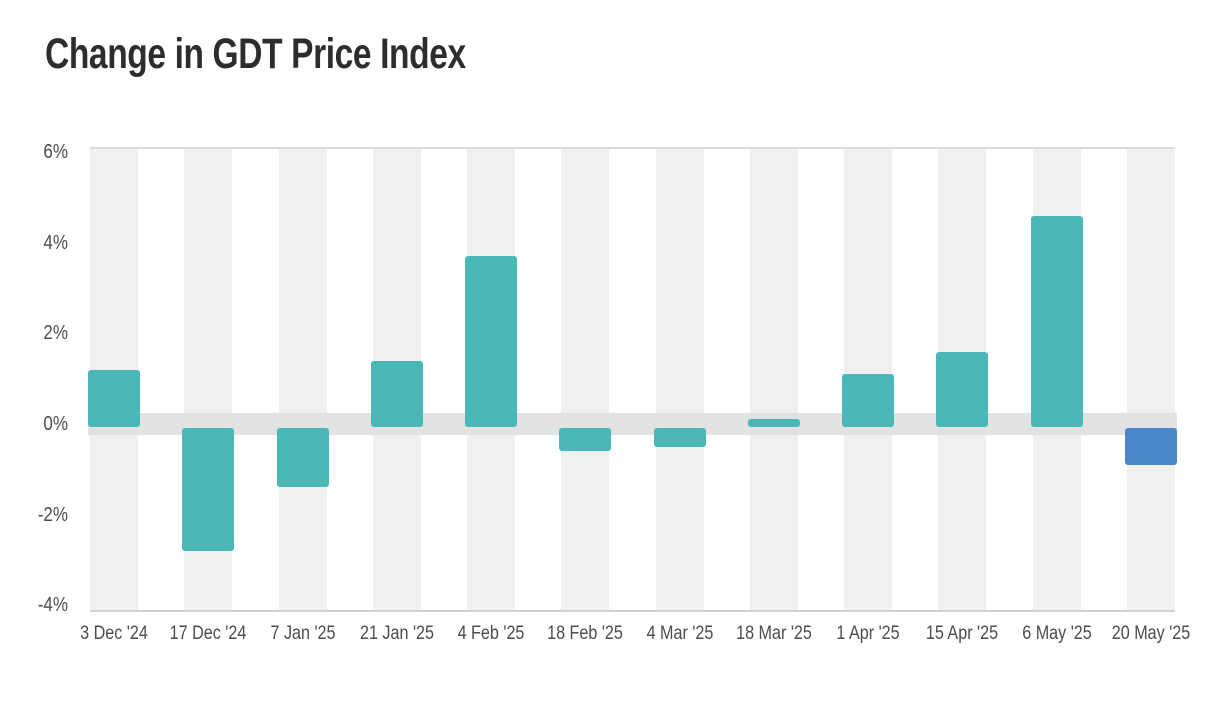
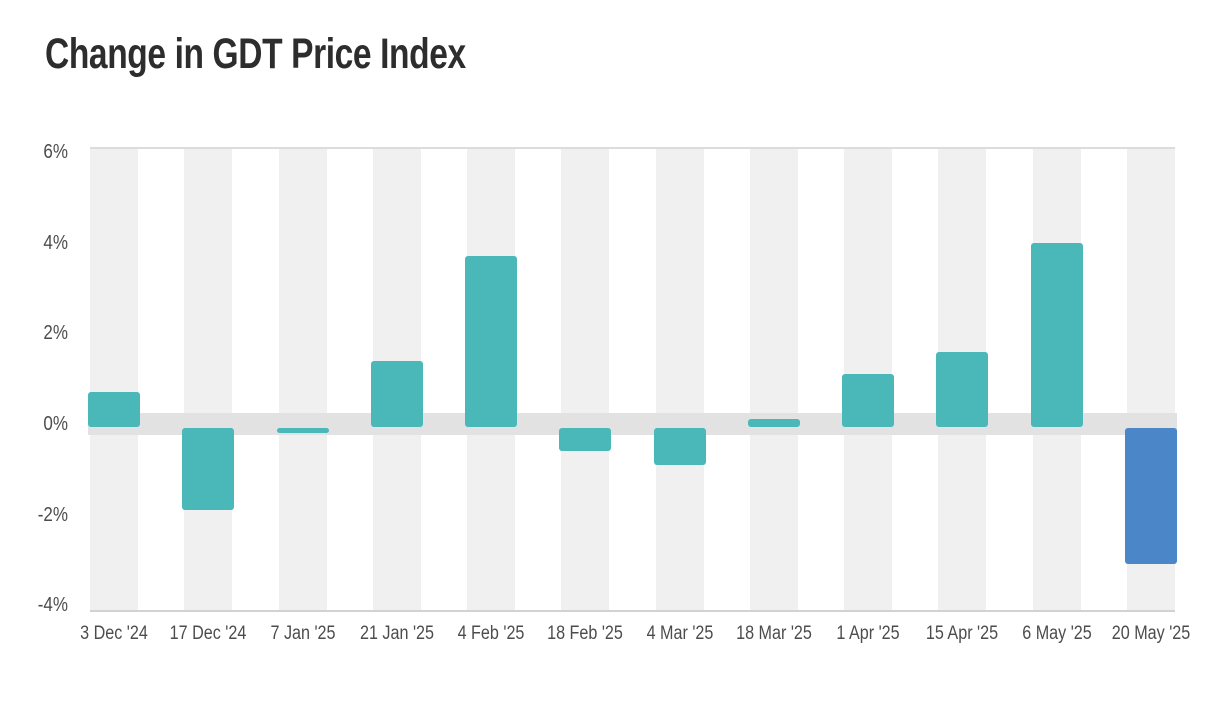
3 Dec '24: 1.2% -> 0.7%
17 Dec '24: -2.8% -> -1.9%
7 Jan '25: -1.4% -> -0.2%
4 Mar '25: -0.5% -> -0.9%
6 May '25: 4.6% -> 4.0%
20 May '25: -0.9% -> -3.1%
